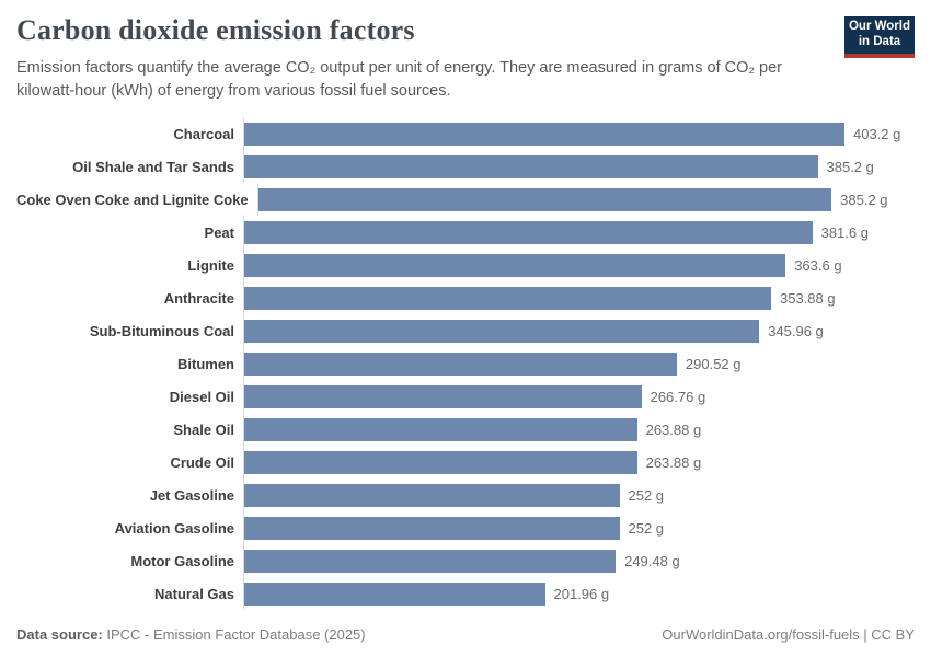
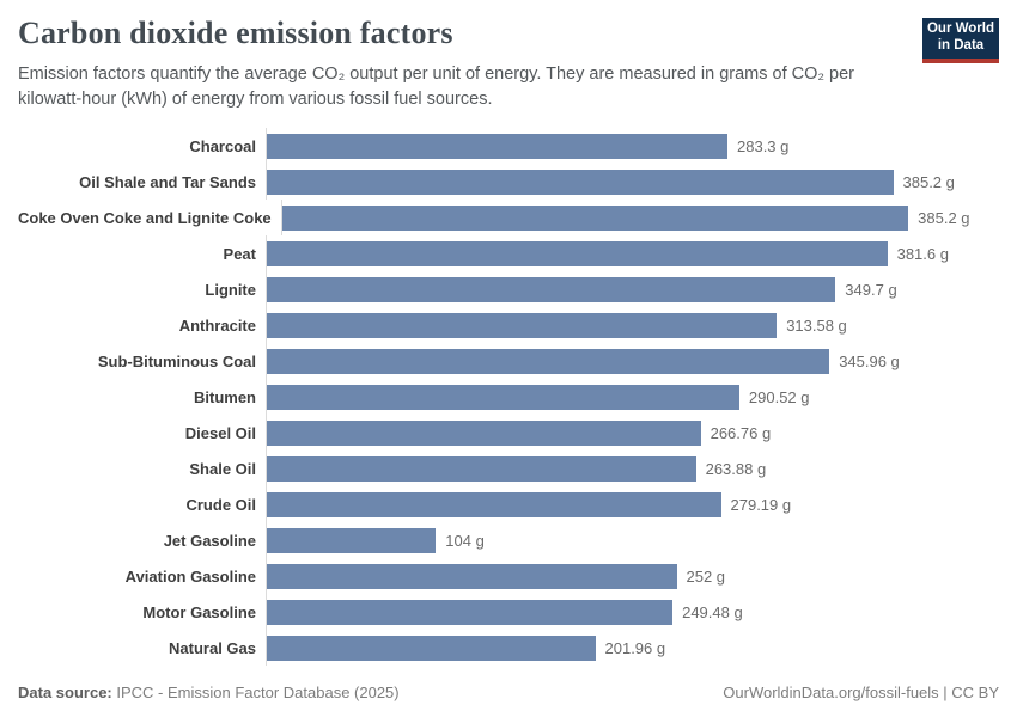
Charcoal: 403.2 -> 283.3
Lignite: 363.6 -> 349.7
Anthracite: 353.88 -> 313.58
Crude Oil: 263.88 -> 279.19
Jet Gasoline: 252 -> 104
